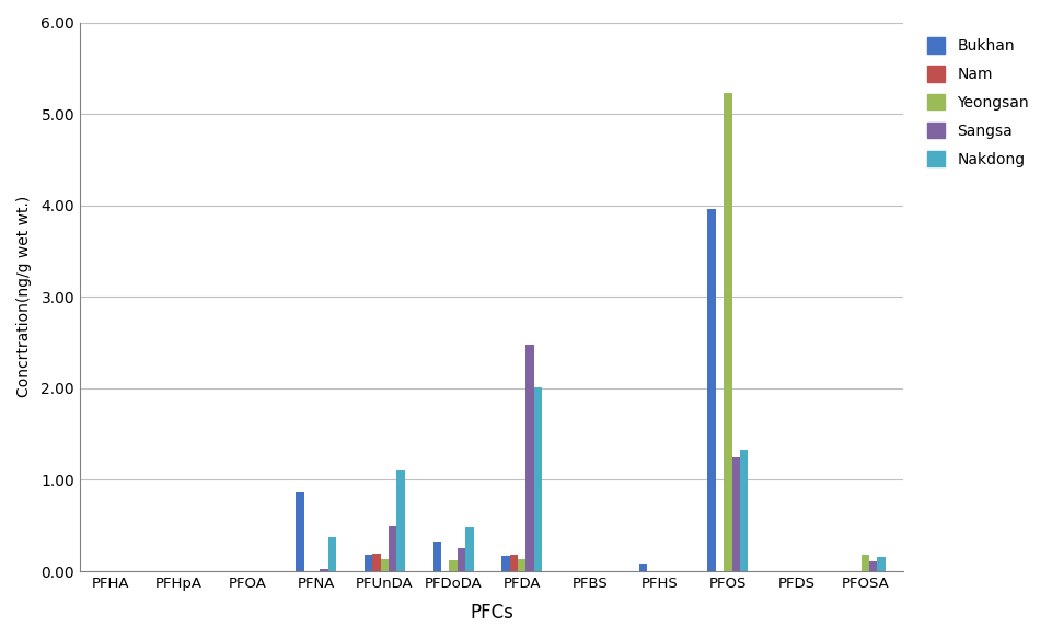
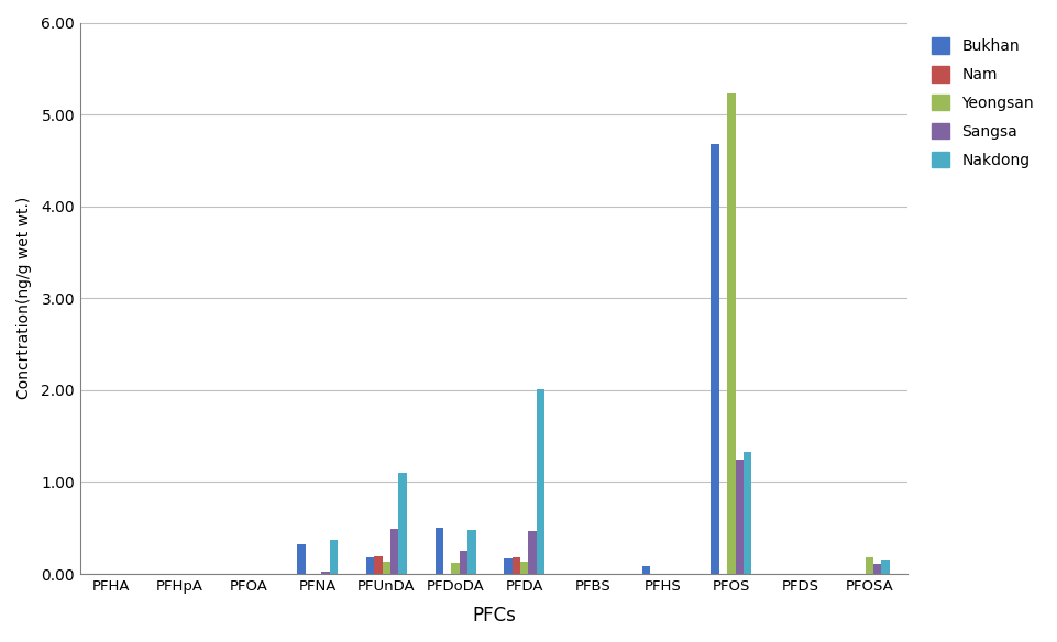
Bukhan/PFNA: 0.86 -> 0.32
Bukhan/PFDoDA: 0.32 -> 0.50
Sangsa/PFDA: 2.48 -> 0.47
Bukhan/PFOS: 3.96 -> 4.68
